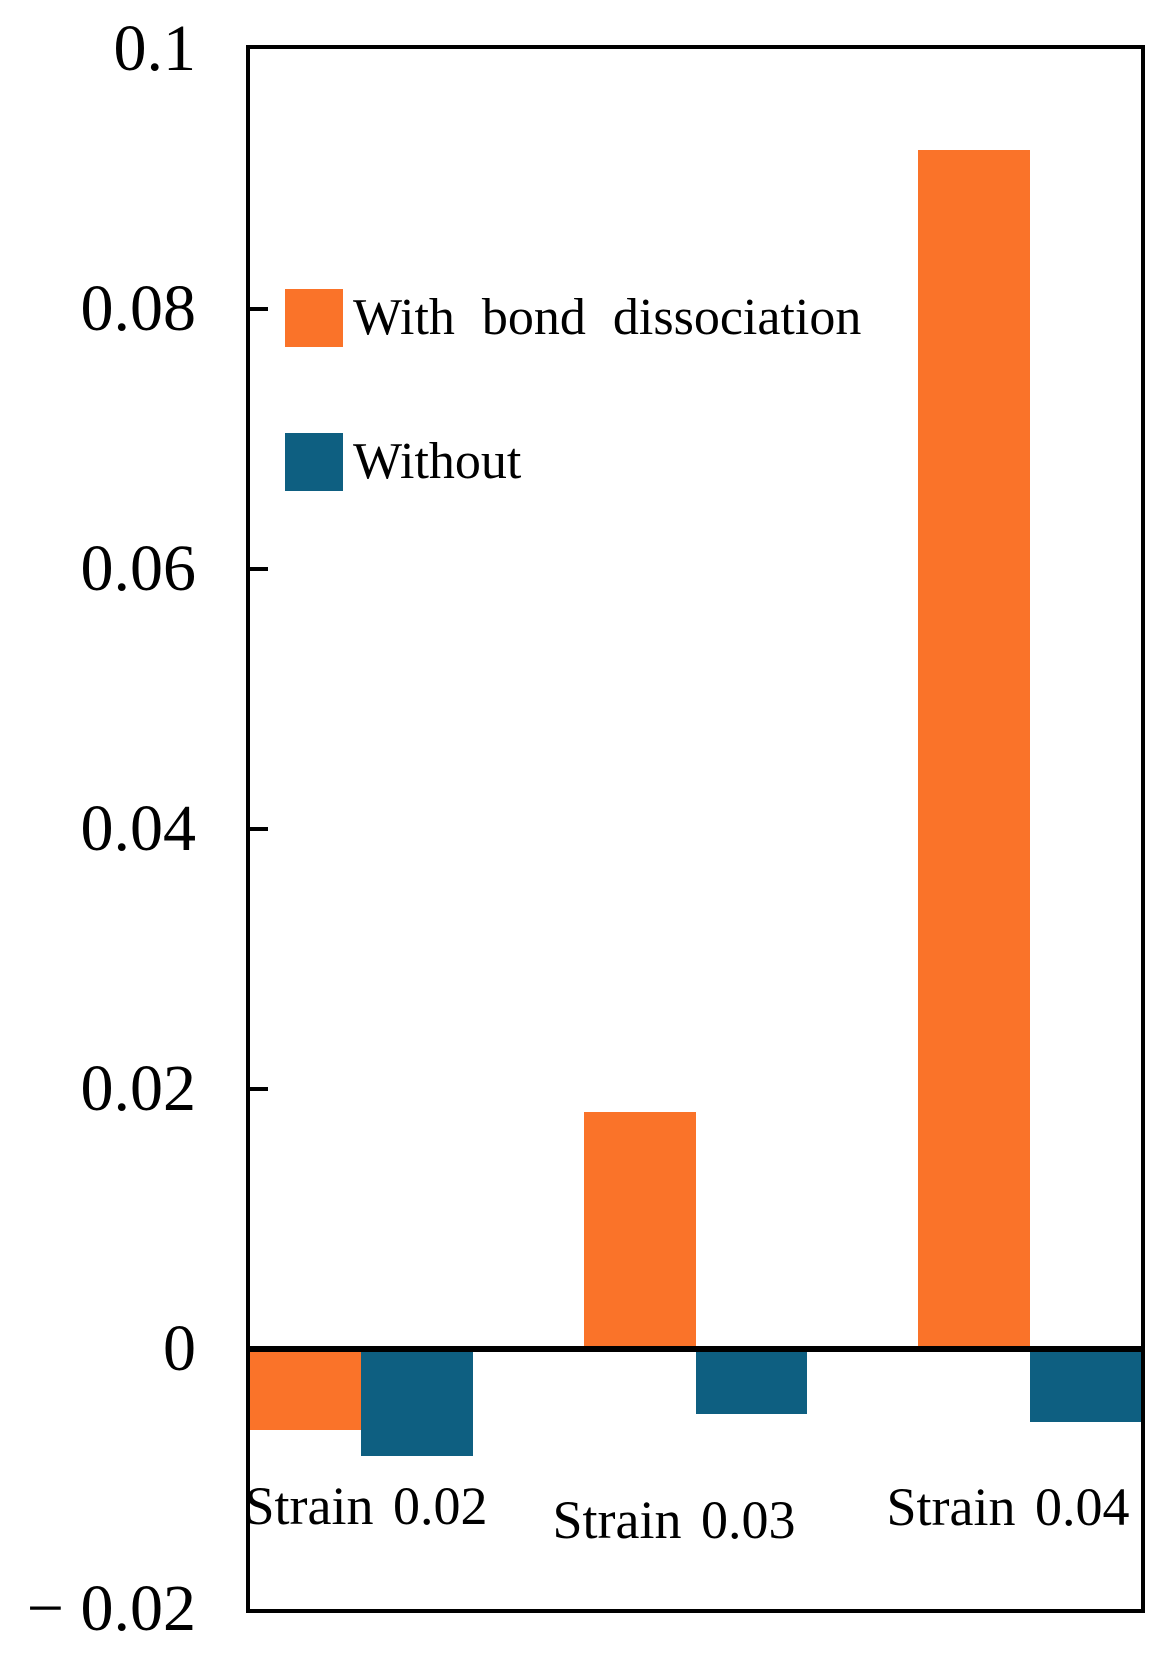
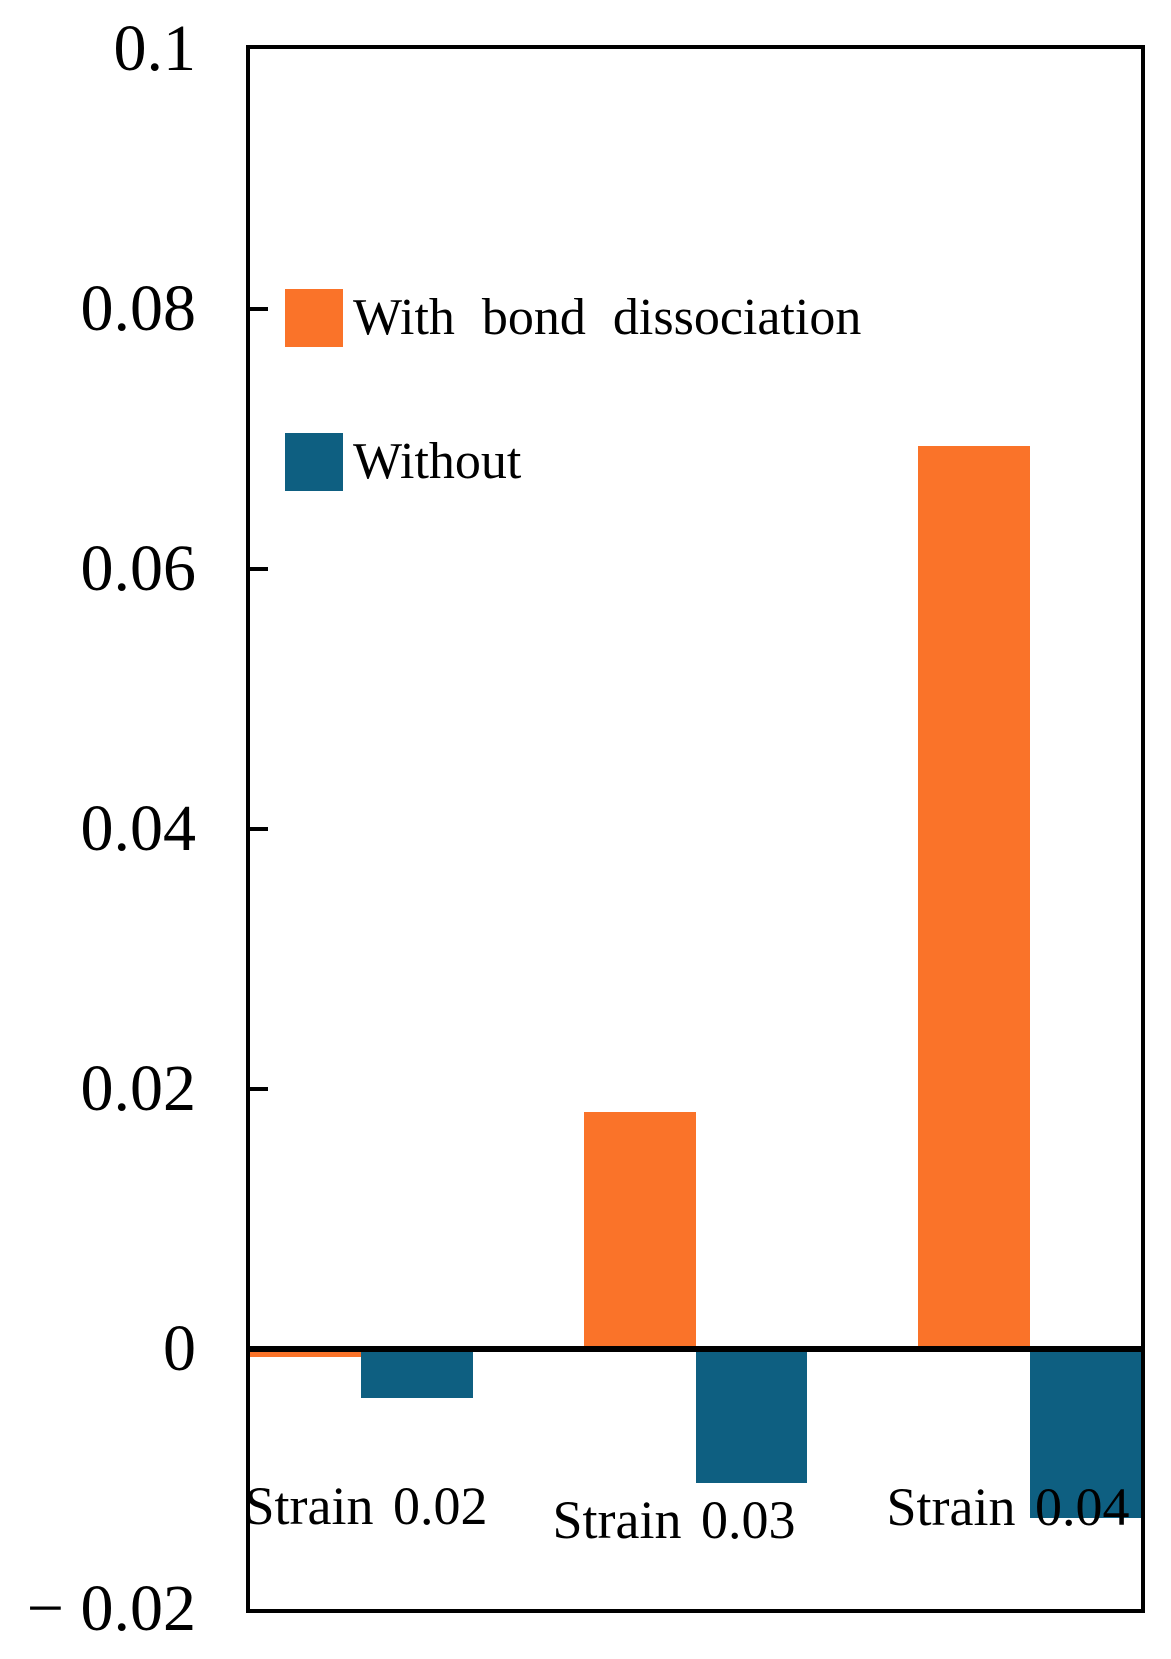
With bond dissociation/Strain 0.02: -0.0062 -> -0.0006
Without/Strain 0.02: -0.0082 -> -0.0038
Without/Strain 0.03: -0.0050 -> -0.0103
With bond dissociation/Strain 0.04: 0.0922 -> 0.0695
Without/Strain 0.04: -0.0056 -> -0.0130
